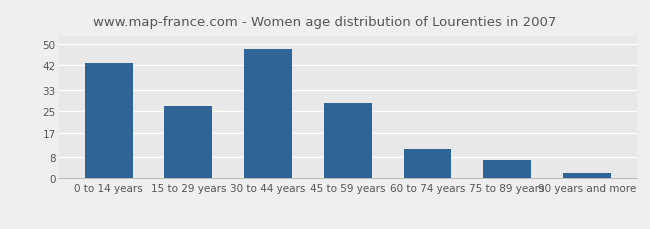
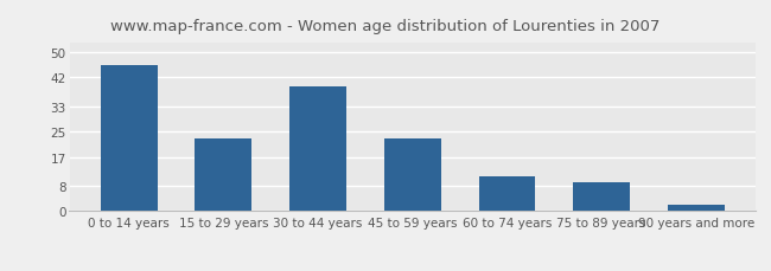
0 to 14 years: 43 -> 46
15 to 29 years: 27 -> 23
30 to 44 years: 48 -> 39
45 to 59 years: 28 -> 23
75 to 89 years: 7 -> 9
